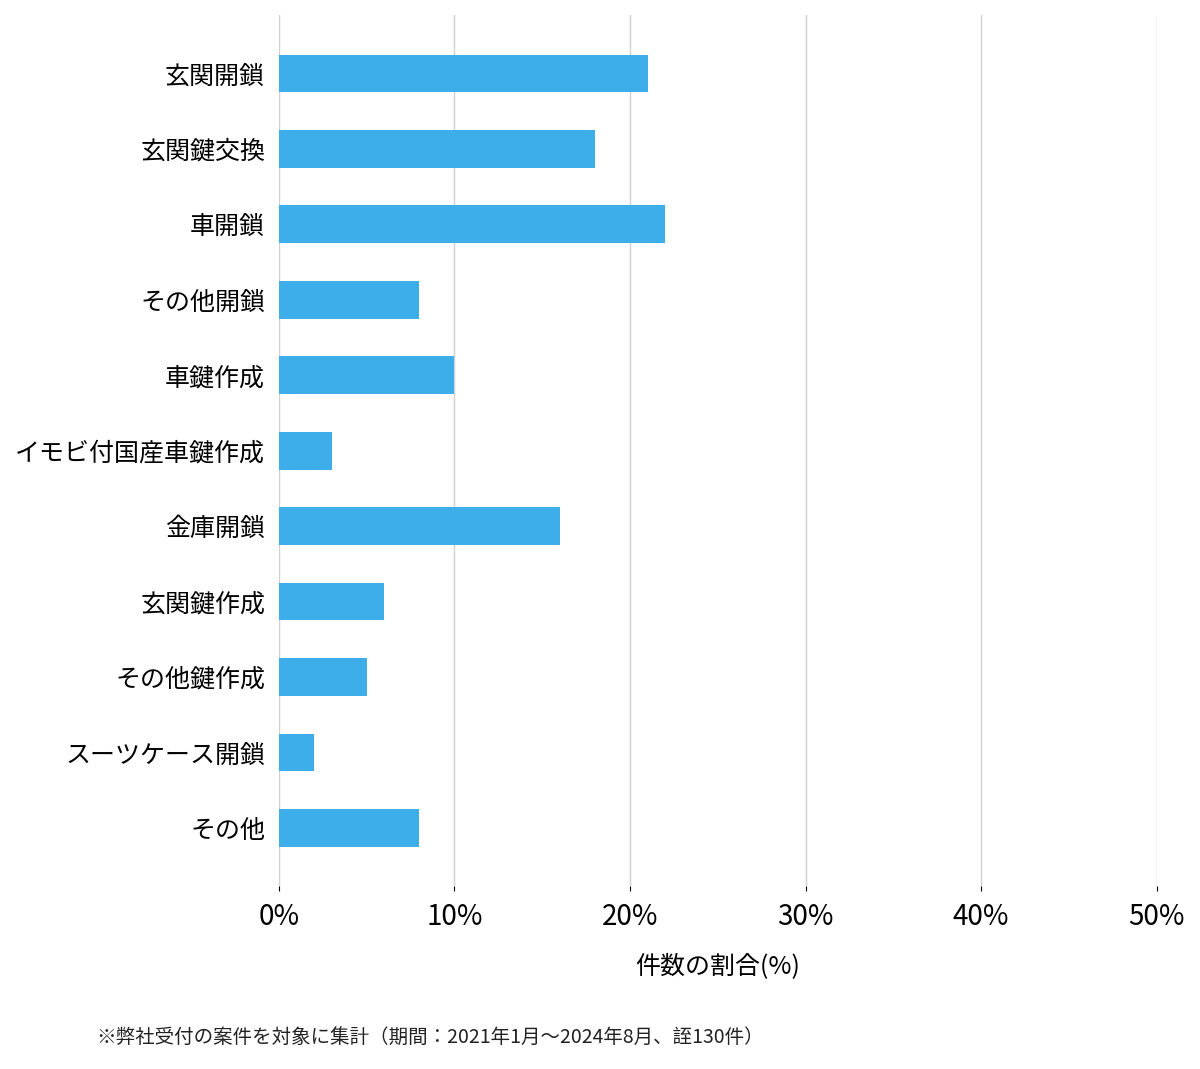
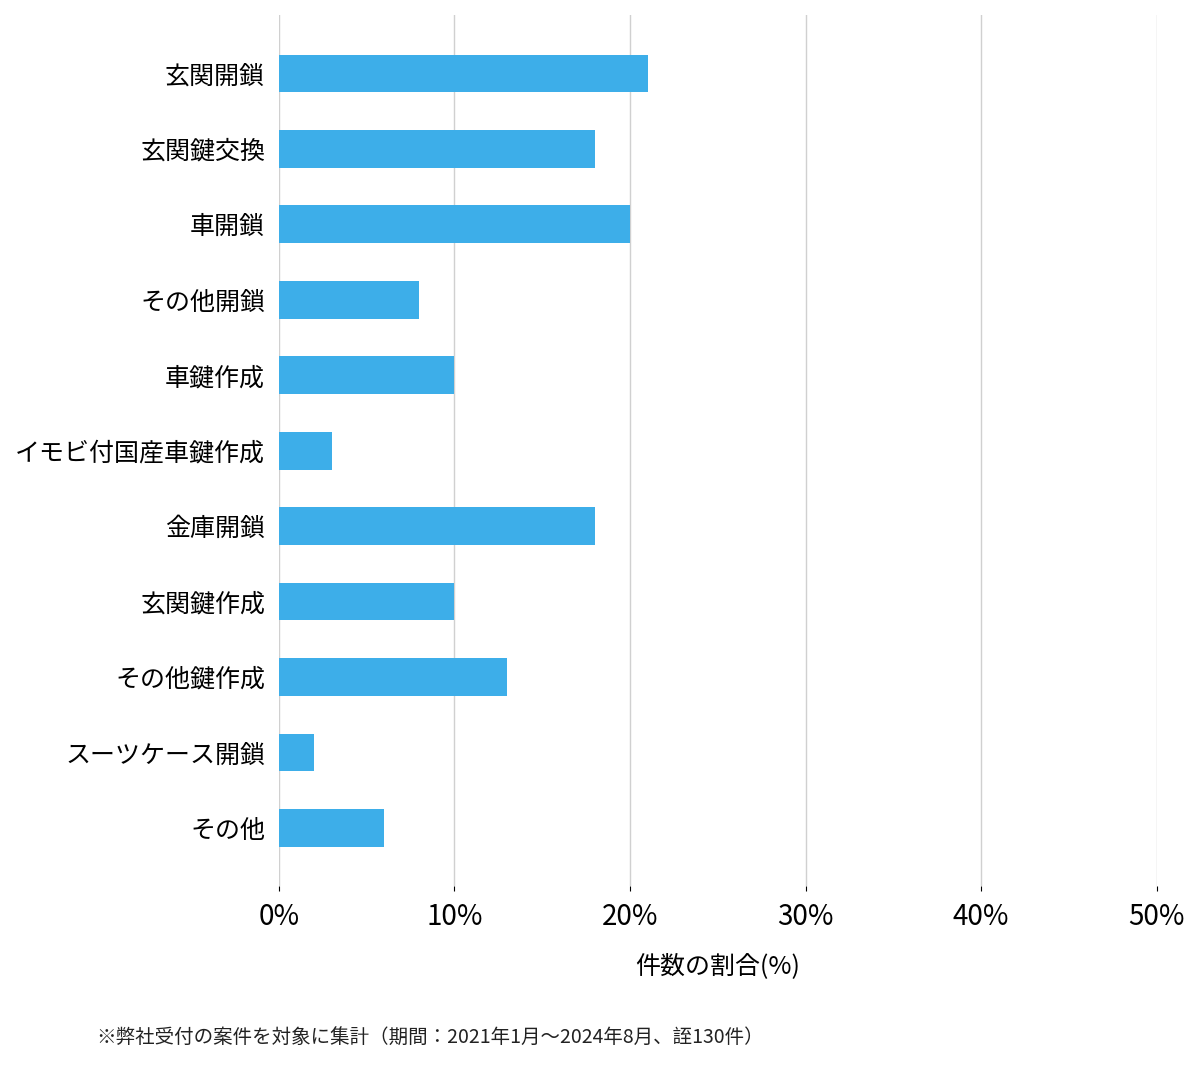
車開鎖: 22% -> 20%
金庫開鎖: 16% -> 18%
玄関鍵作成: 6% -> 10%
その他鍵作成: 5% -> 13%
その他: 8% -> 6%
